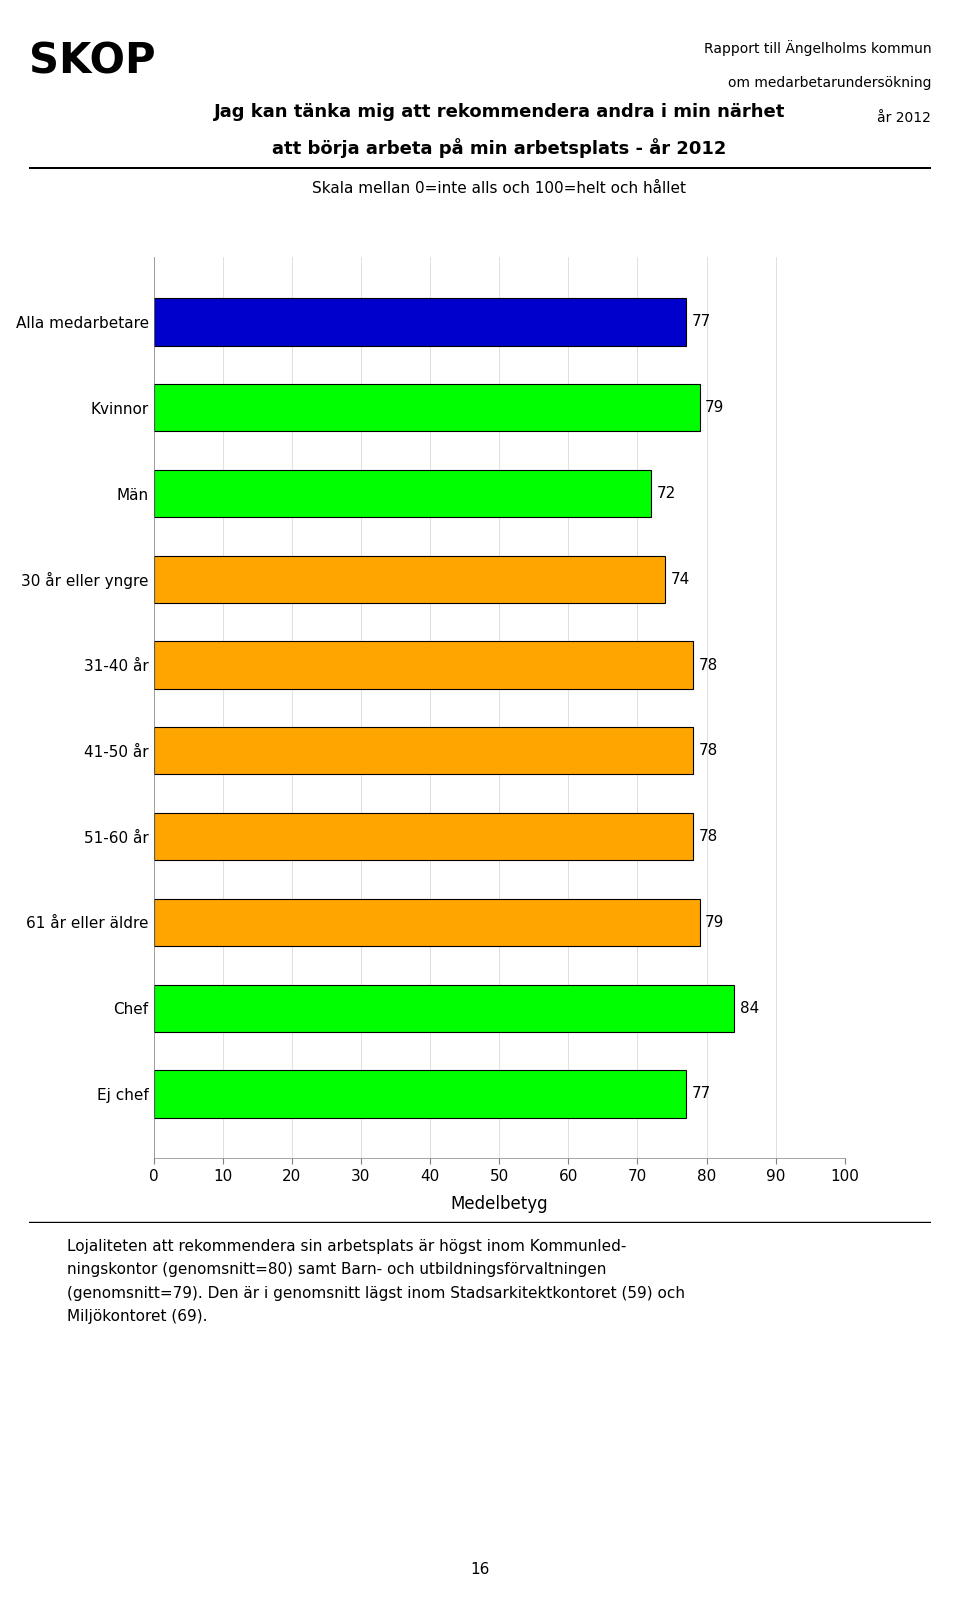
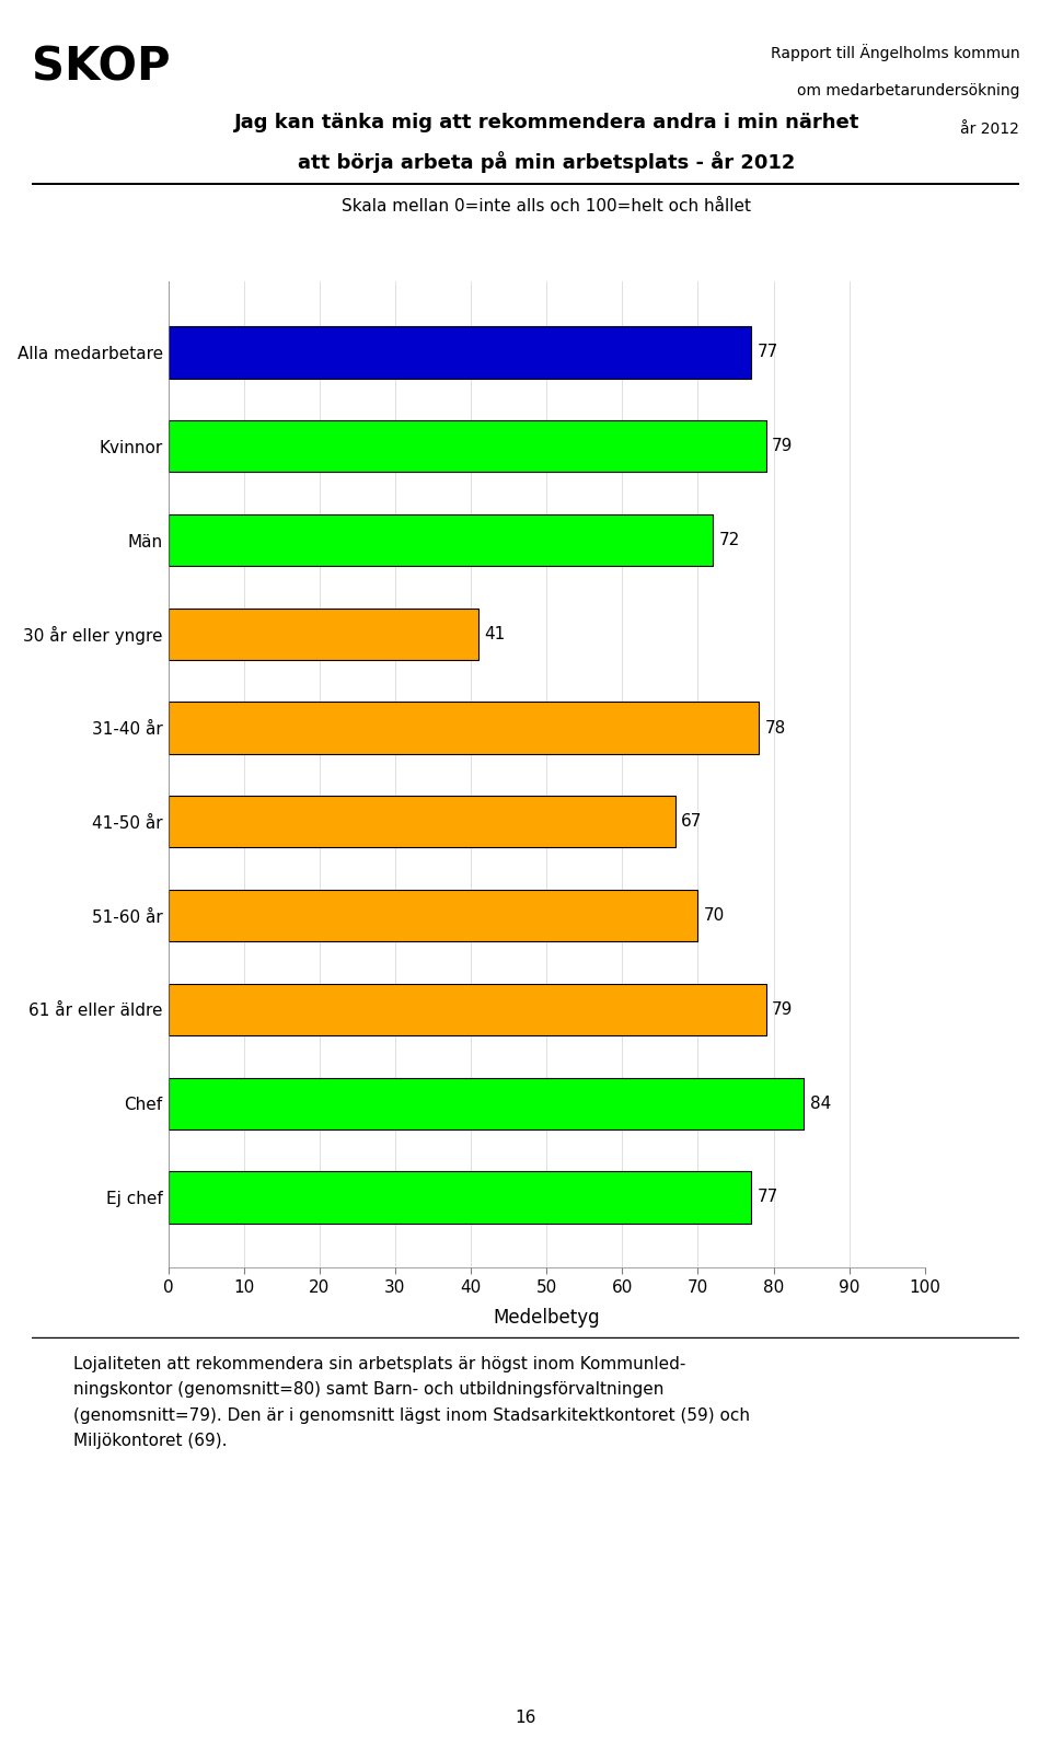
30 år eller yngre: 74 -> 41
41-50 år: 78 -> 67
51-60 år: 78 -> 70
